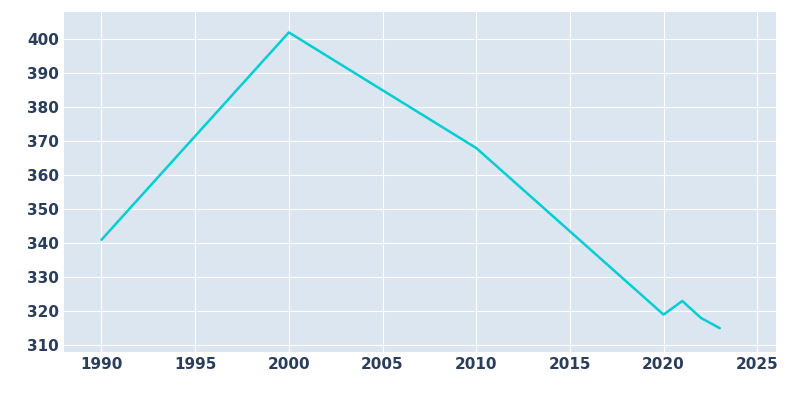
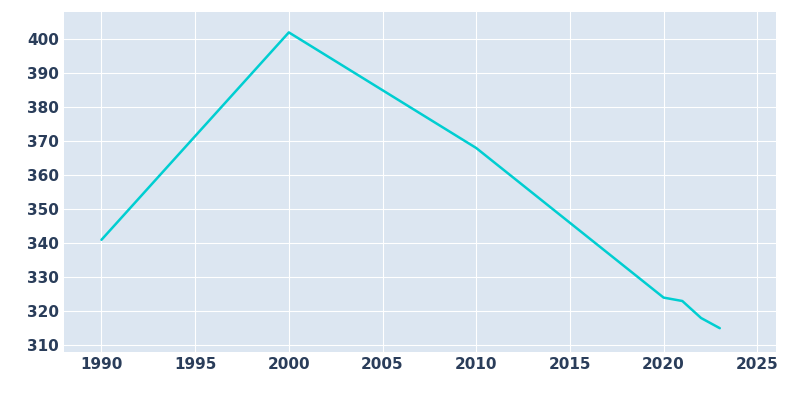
2020: 319 -> 324
